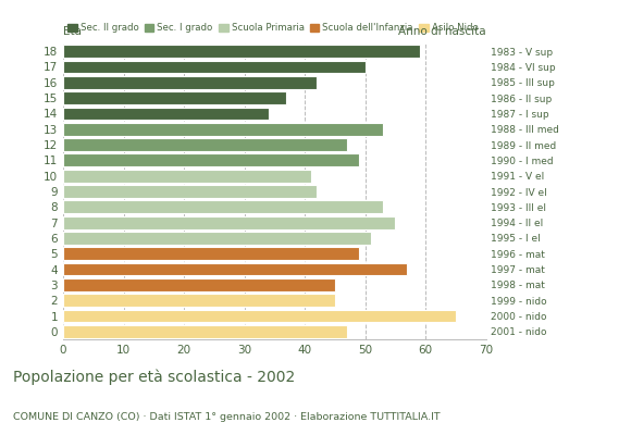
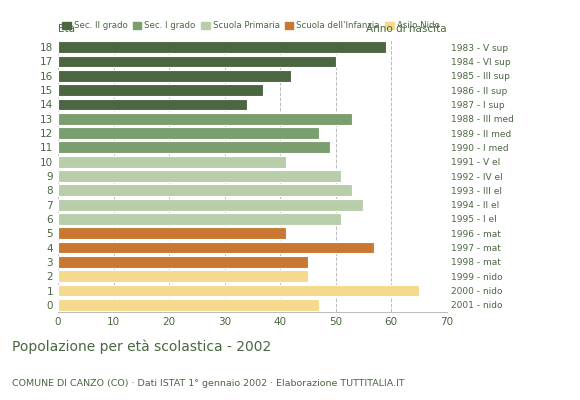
9: 42 -> 51
5: 49 -> 41
